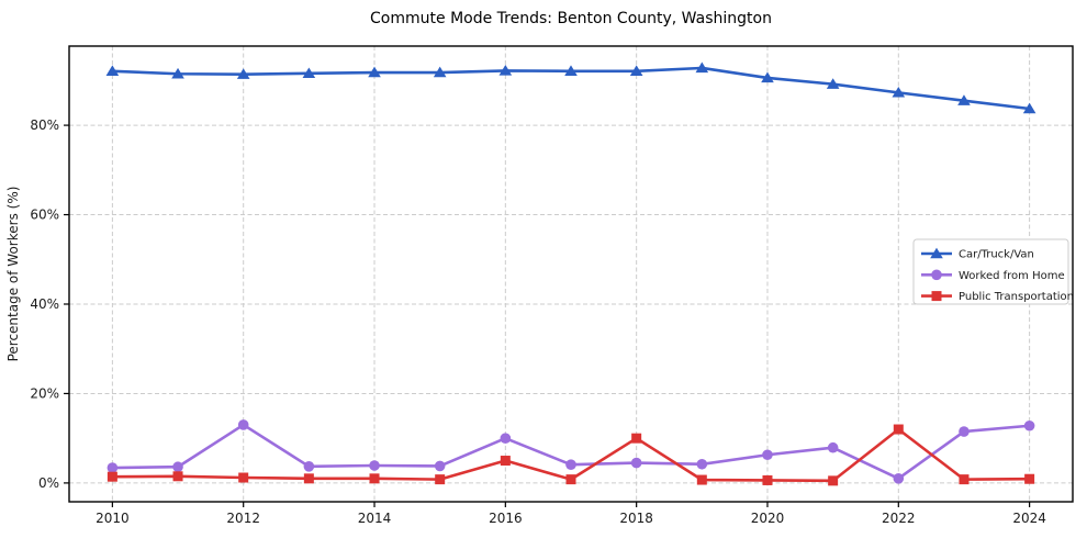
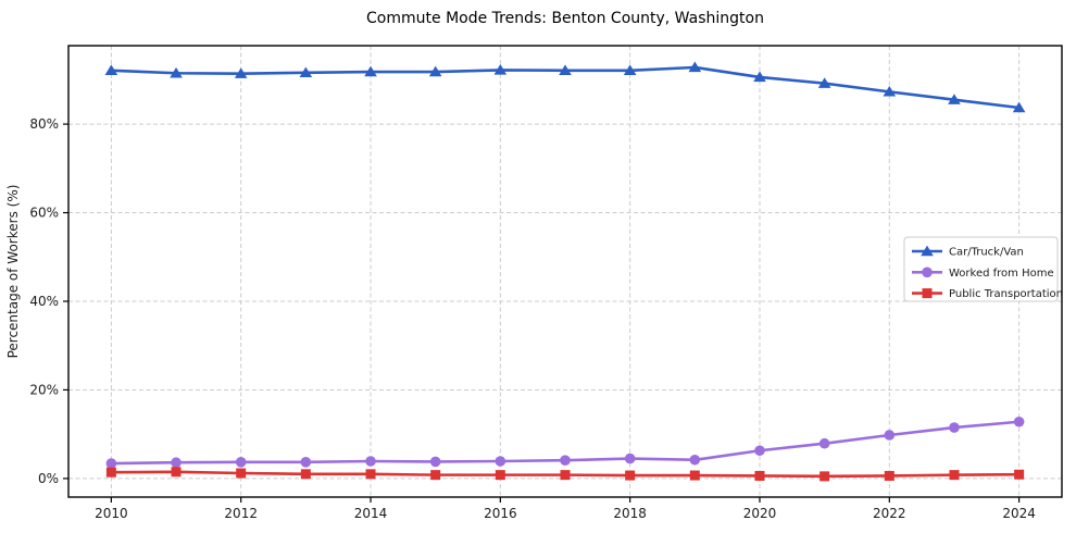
Worked from Home/2012: 13% -> 4%
Worked from Home/2016: 10% -> 4%
Public Transportation/2016: 5% -> 1%
Public Transportation/2018: 10% -> 1%
Worked from Home/2022: 1% -> 10%
Public Transportation/2022: 12% -> 1%
